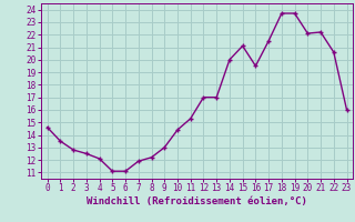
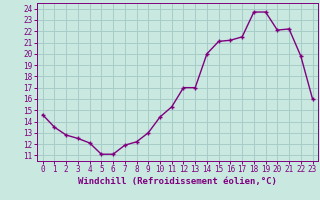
16: 19.5 -> 21.2
22: 20.6 -> 19.8
